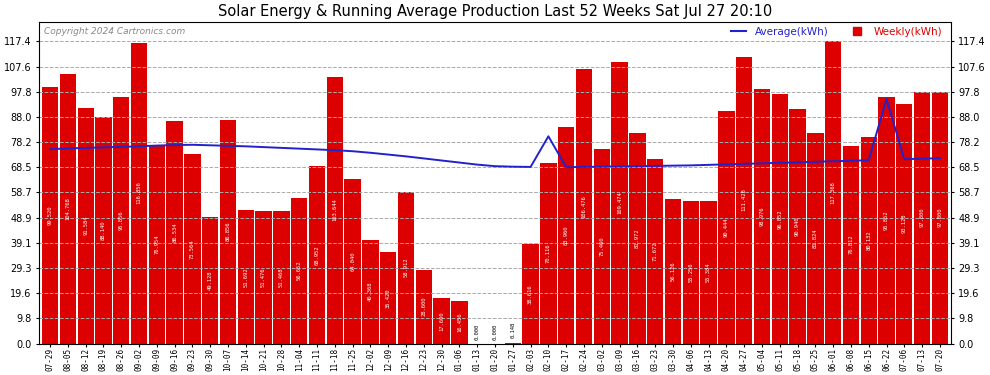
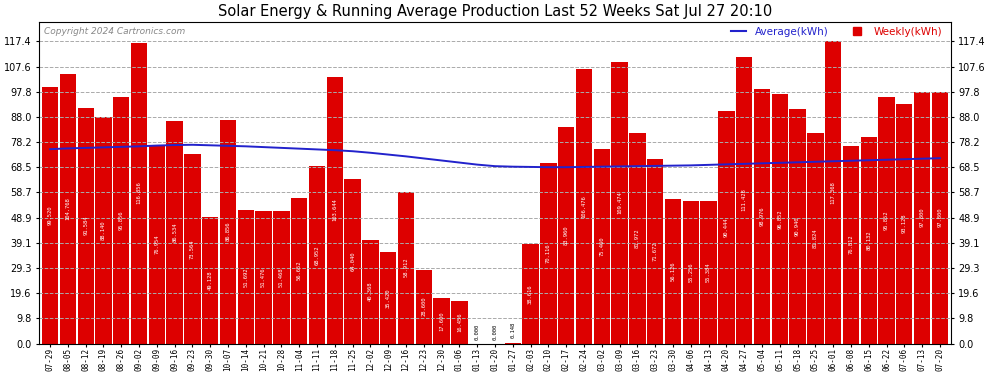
Average(kWh)/02-10: 80.5 -> 68.5
Average(kWh)/06-22: 95.0 -> 71.4
